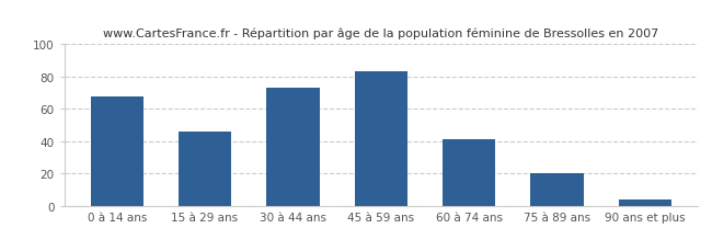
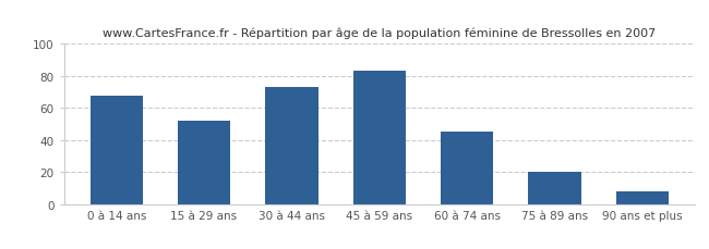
15 à 29 ans: 46 -> 52
60 à 74 ans: 41 -> 45
90 ans et plus: 4 -> 8
